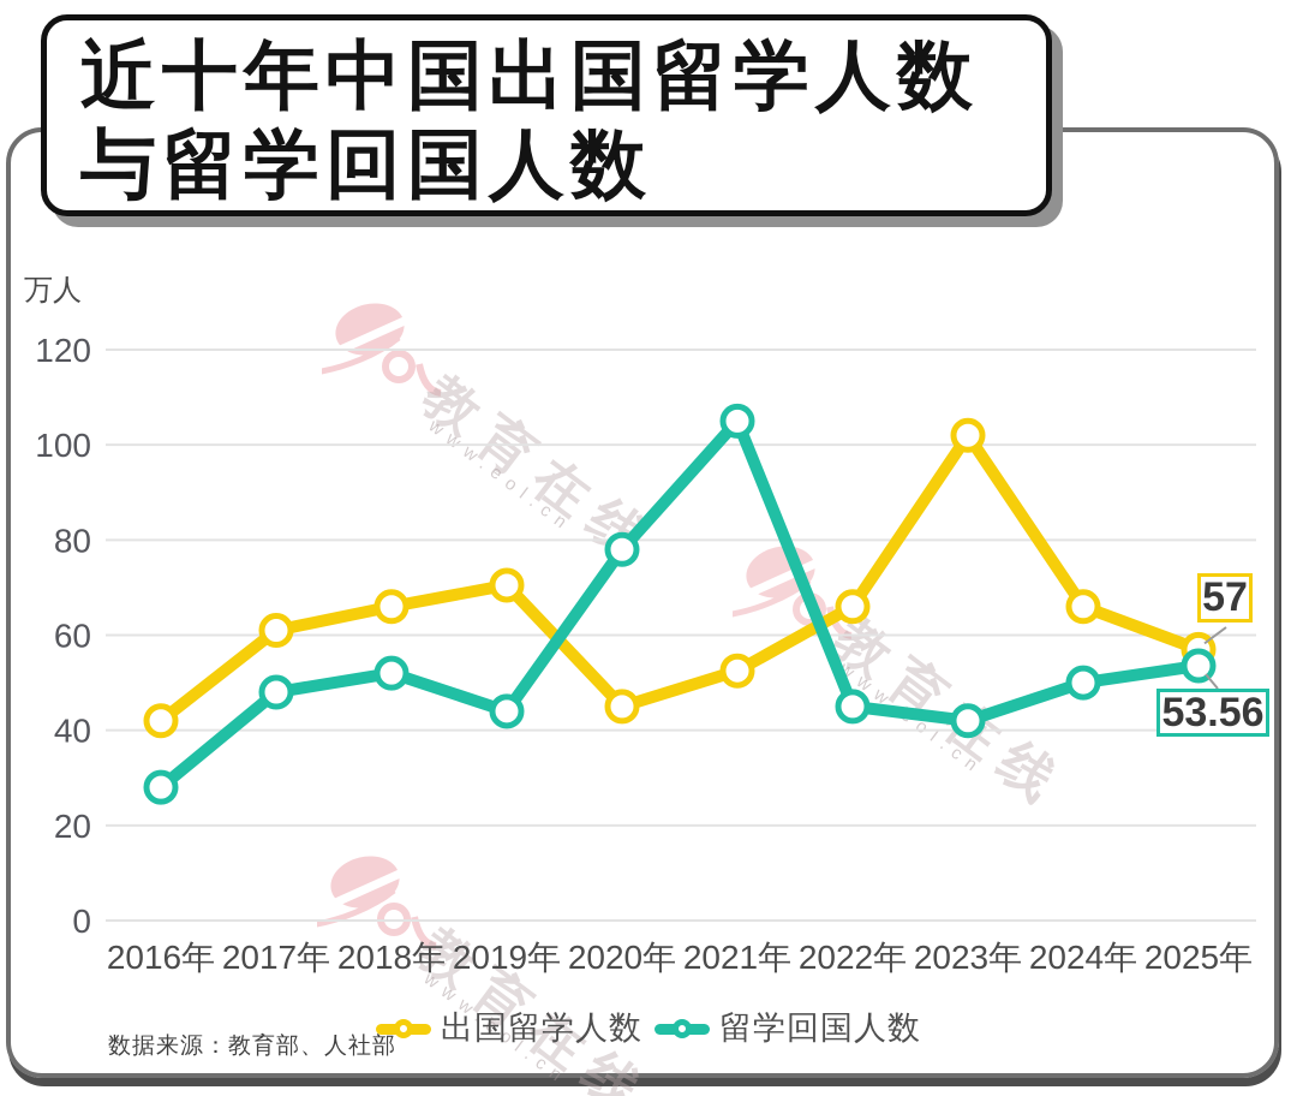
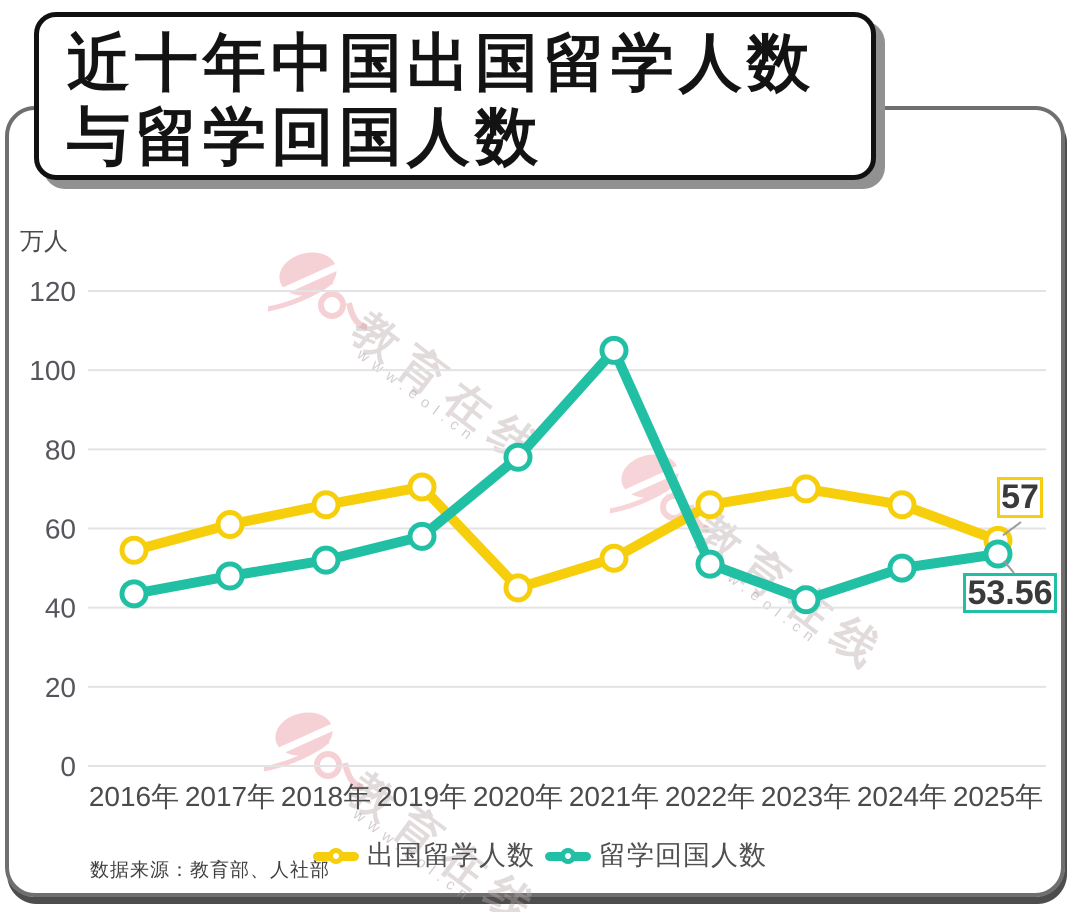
出国留学人数/2016年: 42 -> 54
留学回国人数/2016年: 28 -> 44
留学回国人数/2019年: 44 -> 58
留学回国人数/2022年: 45 -> 51
出国留学人数/2023年: 102 -> 70
